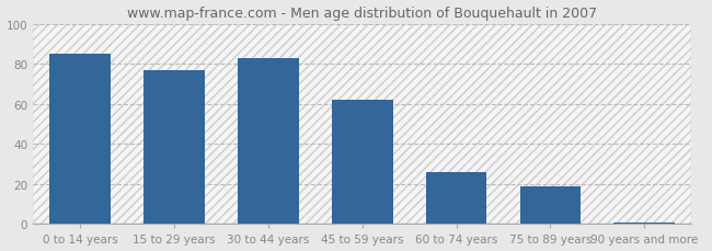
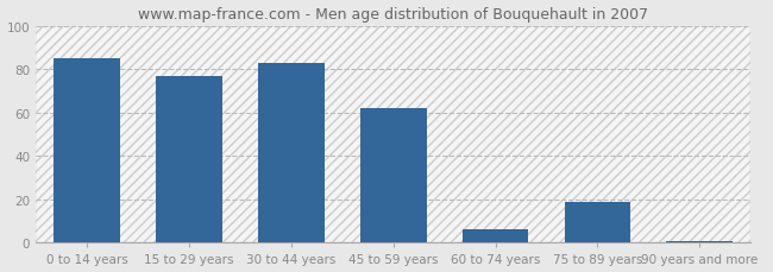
60 to 74 years: 26 -> 6
